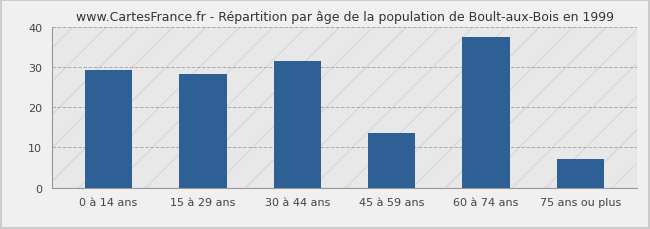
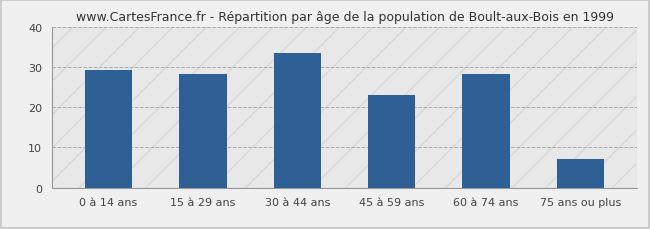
30 à 44 ans: 31.5 -> 33.4
45 à 59 ans: 13.5 -> 23.1
60 à 74 ans: 37.5 -> 28.2
